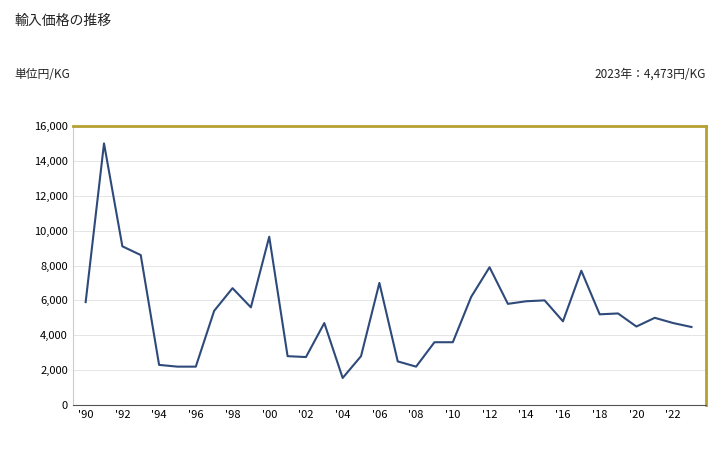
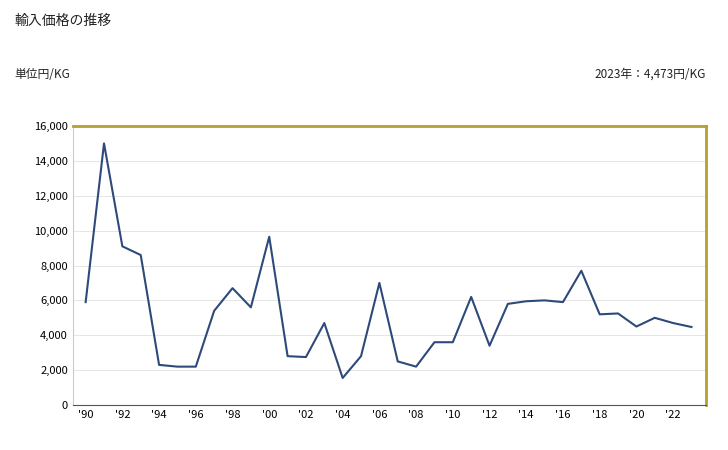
'12: 7,900 -> 3,400
'16: 4,800 -> 5,900
